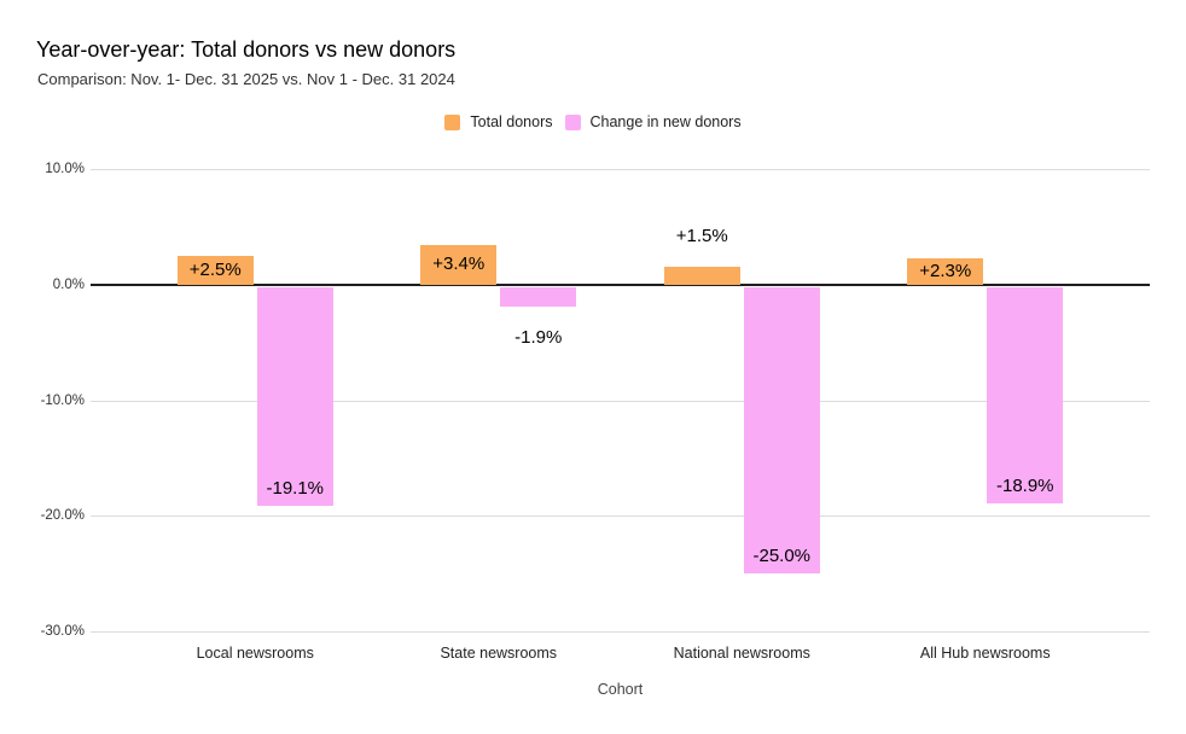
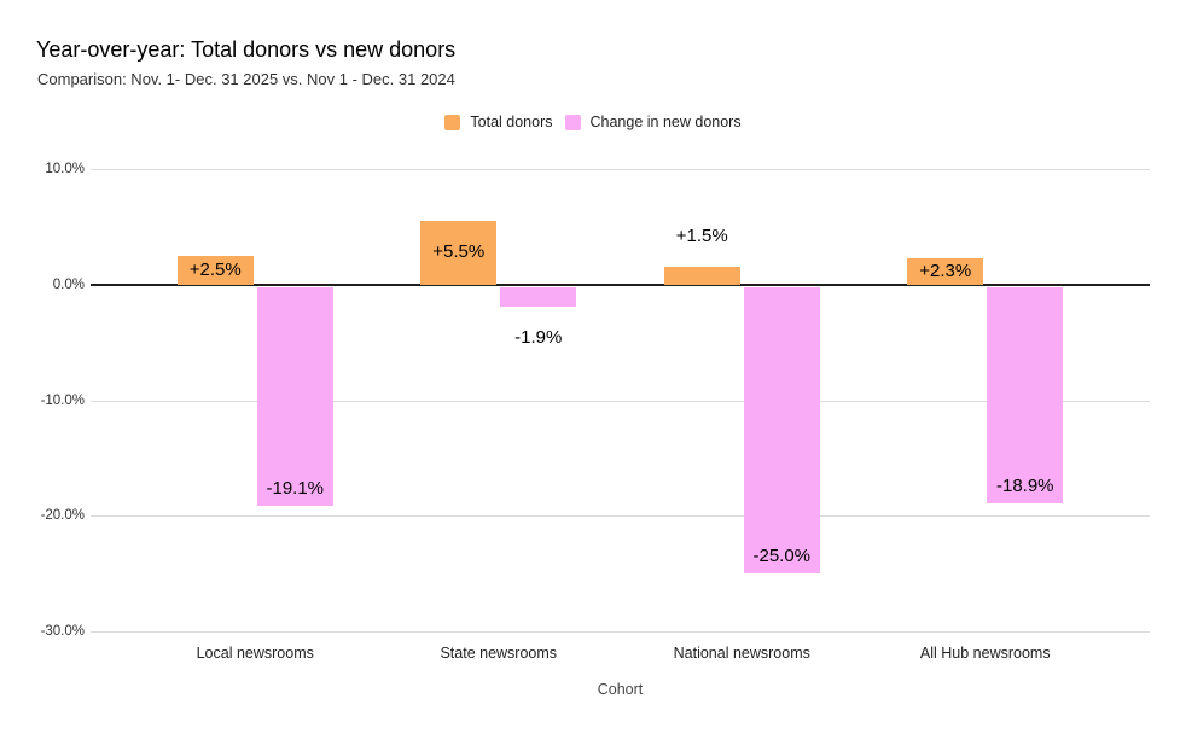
Total donors/State newsrooms: +3.4% -> +5.5%
